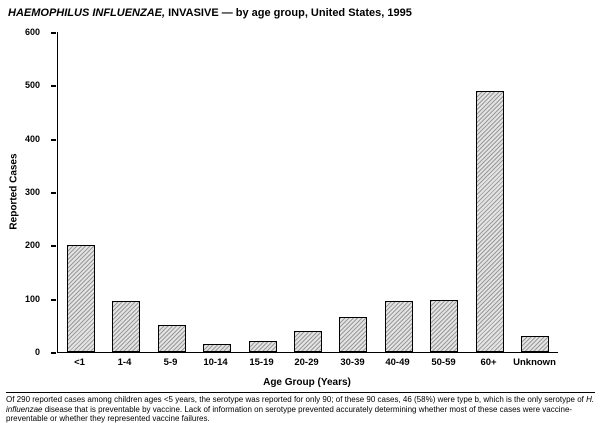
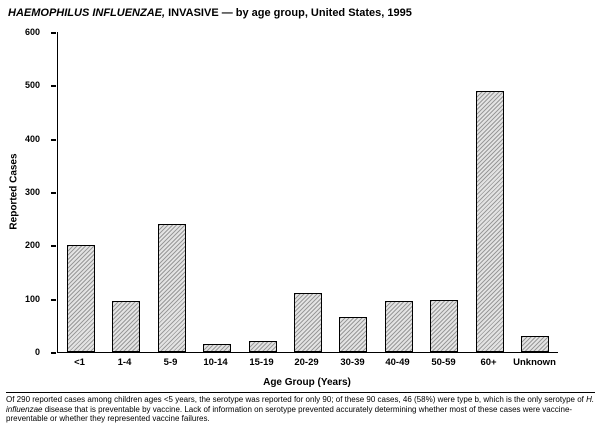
5-9: 50 -> 240
20-29: 40 -> 110
